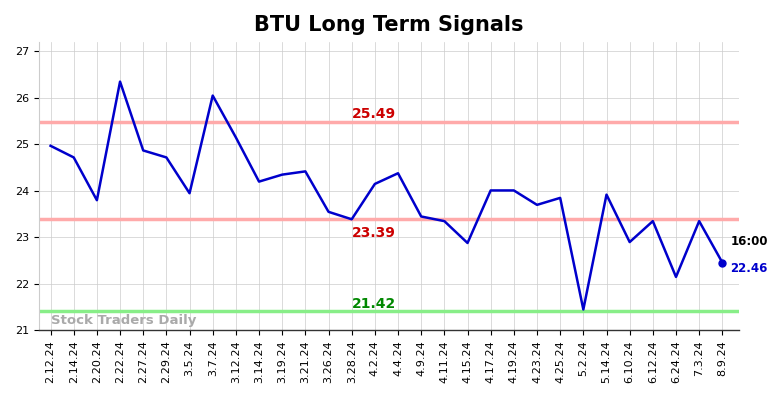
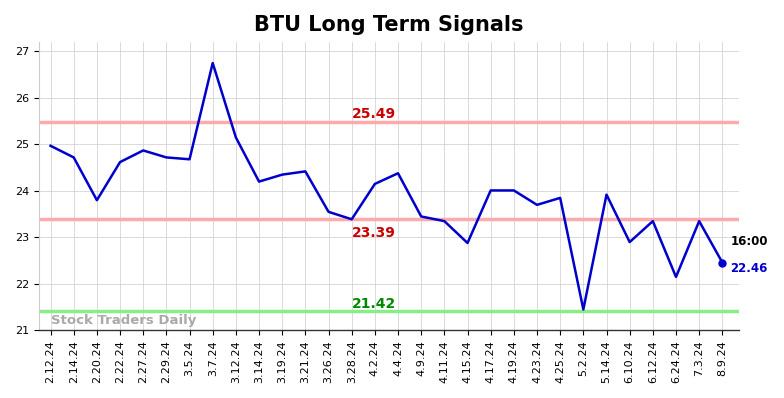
2.22.24: 26.35 -> 24.62
3.5.24: 23.95 -> 24.68
3.7.24: 26.05 -> 26.75
